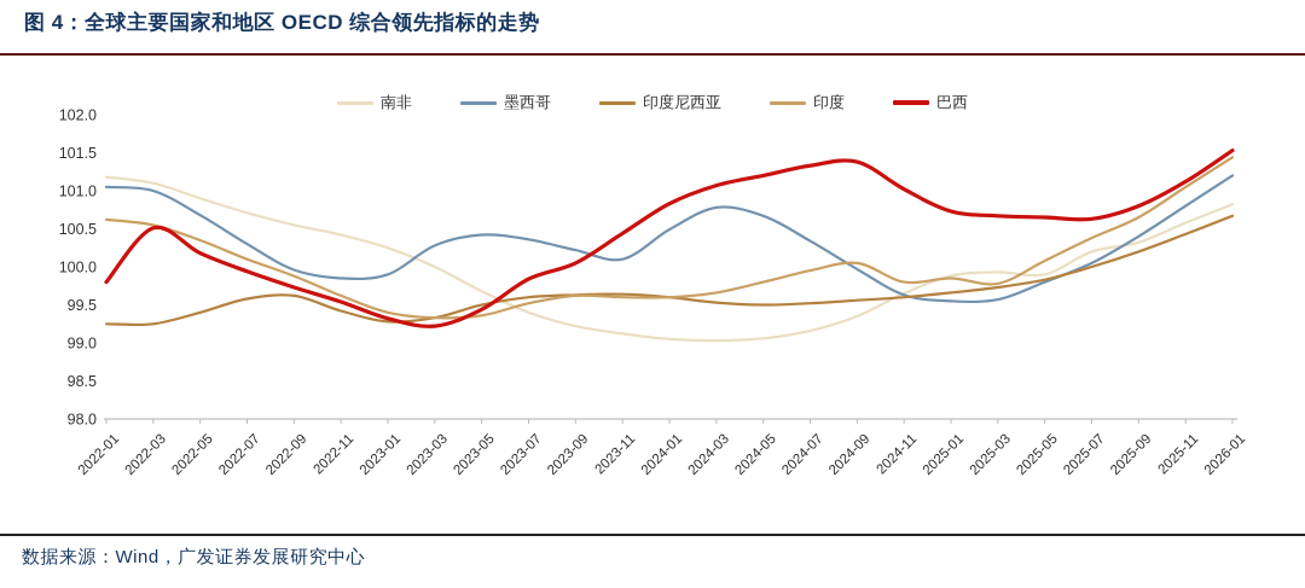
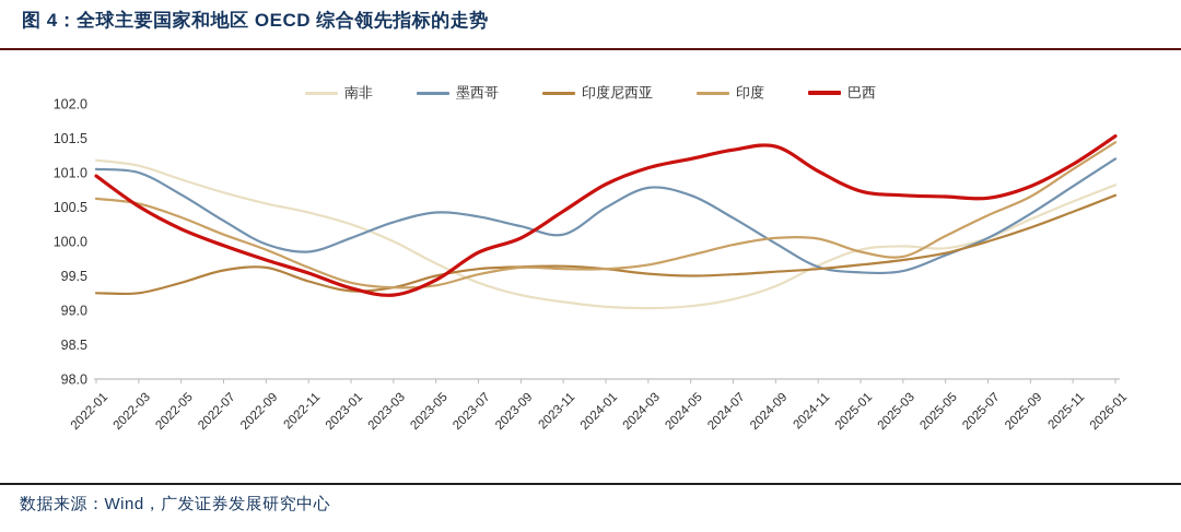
巴西/2022-01: 99.8 -> 101.0
墨西哥/2023-01: 99.9 -> 100.0
印度/2024-11: 99.8 -> 100.0
南非/2025-07: 100.2 -> 100.0
